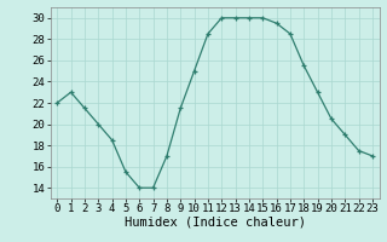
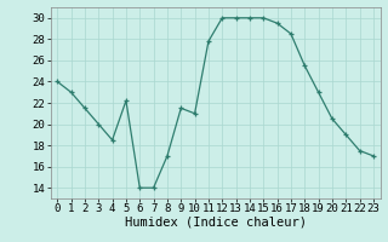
0: 22.0 -> 24.0
5: 15.5 -> 22.2
10: 25.0 -> 21.0
11: 28.5 -> 27.8
